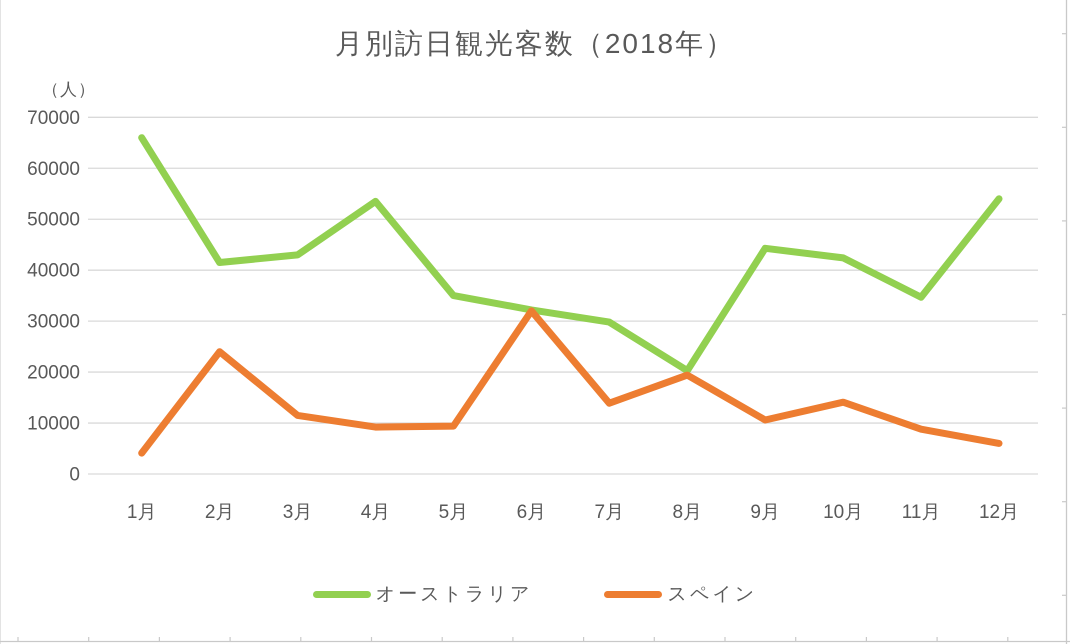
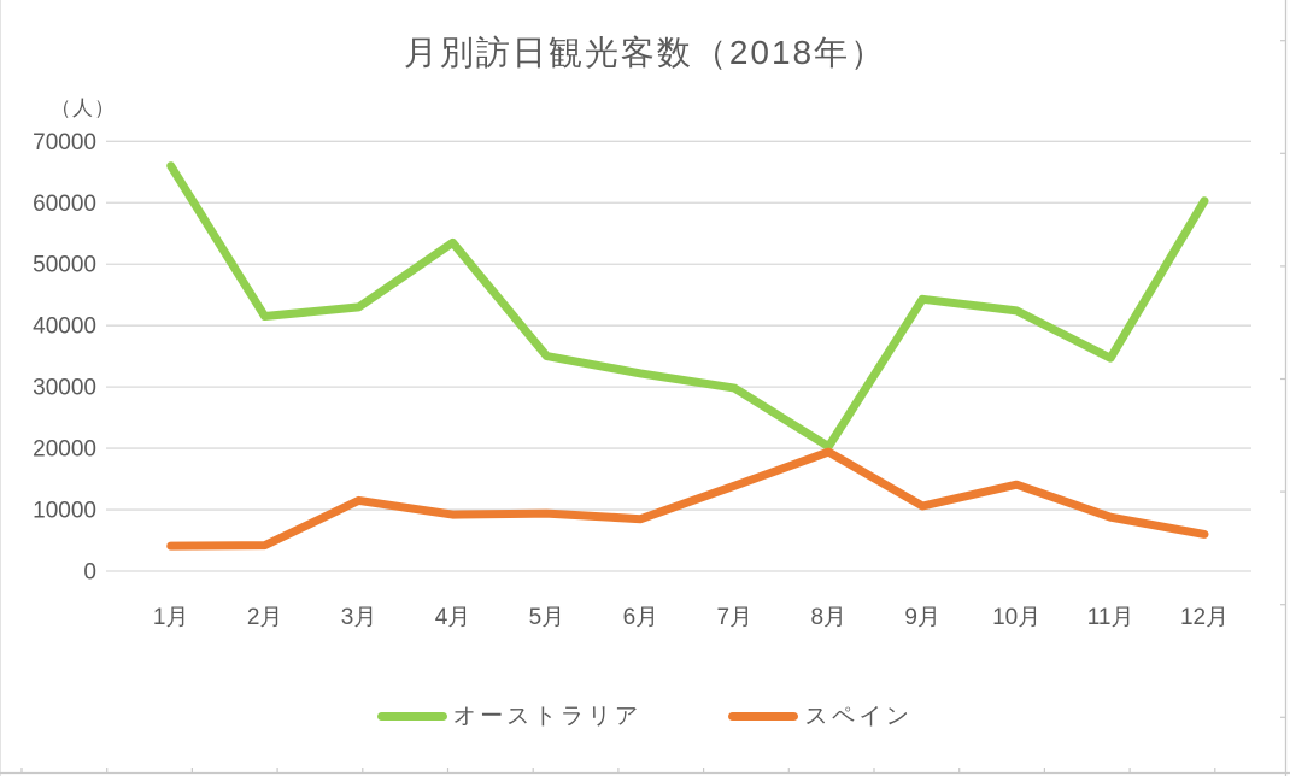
スペイン/2月: 24000 -> 4000
スペイン/6月: 32000 -> 8000
オーストラリア/12月: 54000 -> 60000
